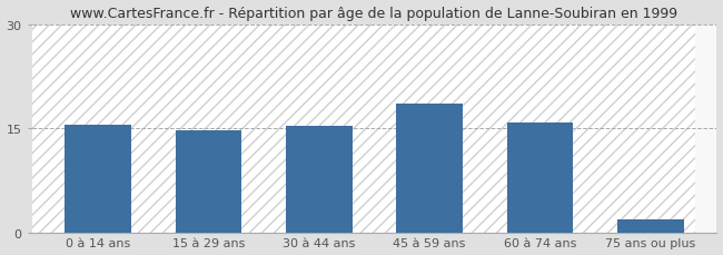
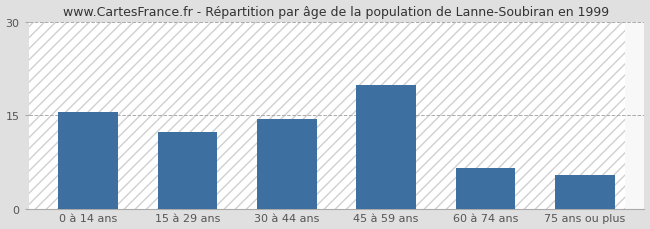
15 à 29 ans: 14.7 -> 12.4
30 à 44 ans: 15.4 -> 14.4
45 à 59 ans: 18.5 -> 19.8
60 à 74 ans: 15.9 -> 6.6
75 ans ou plus: 2.0 -> 5.4
